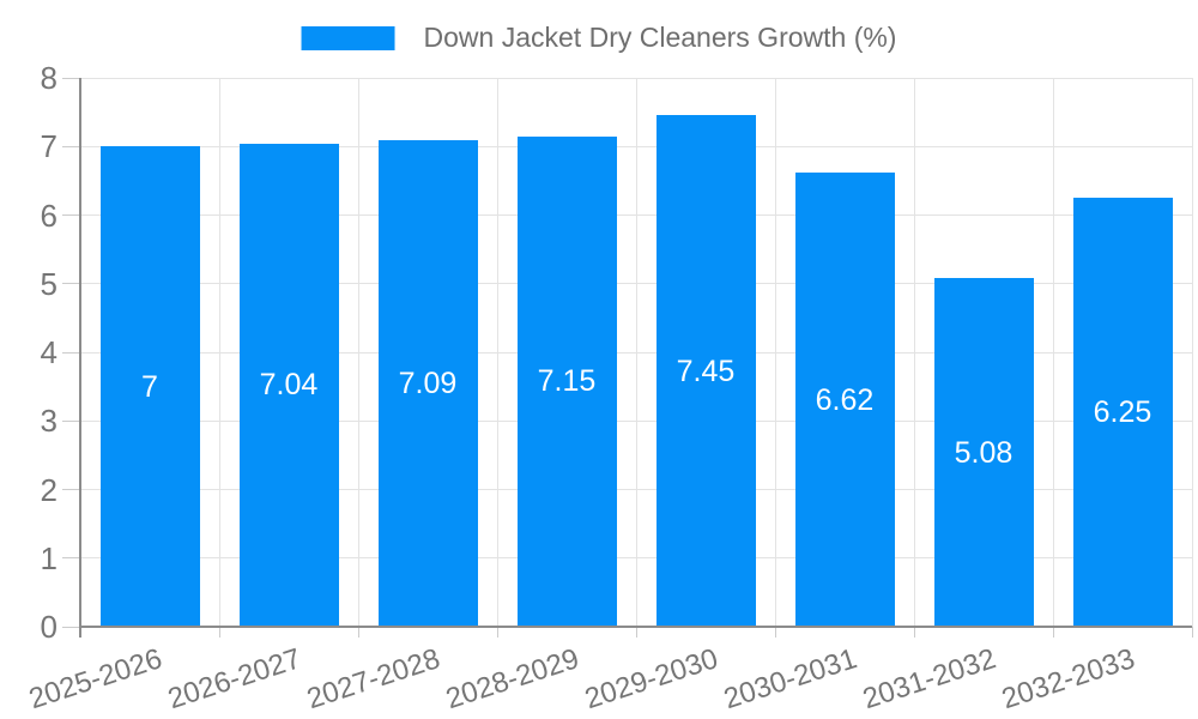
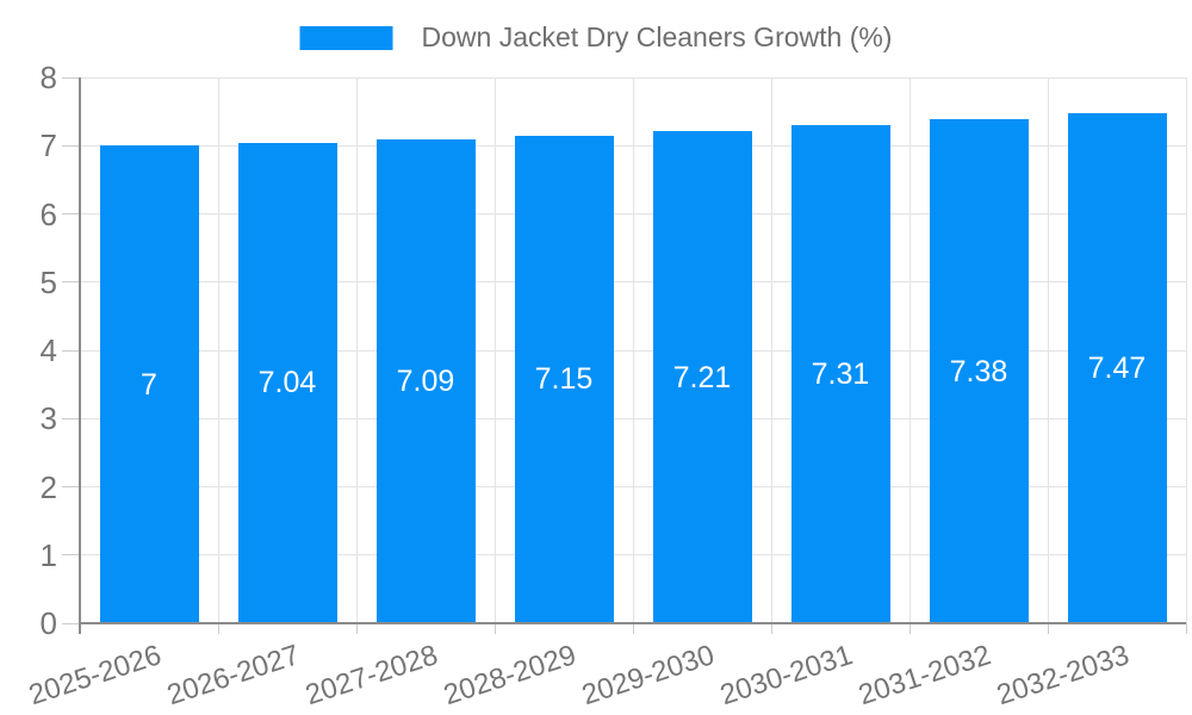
2029-2030: 7.45 -> 7.21
2030-2031: 6.62 -> 7.31
2031-2032: 5.08 -> 7.38
2032-2033: 6.25 -> 7.47
